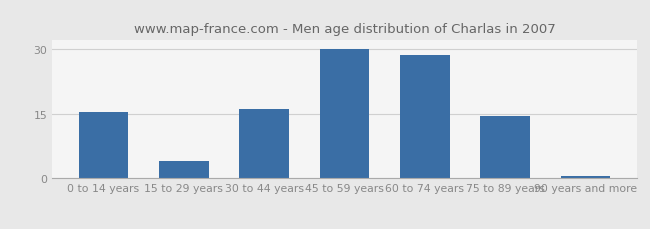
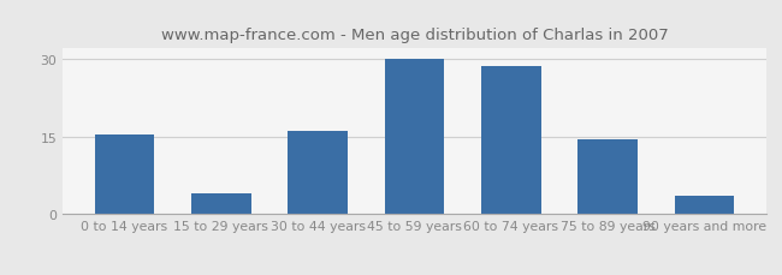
90 years and more: 0.5 -> 3.5
